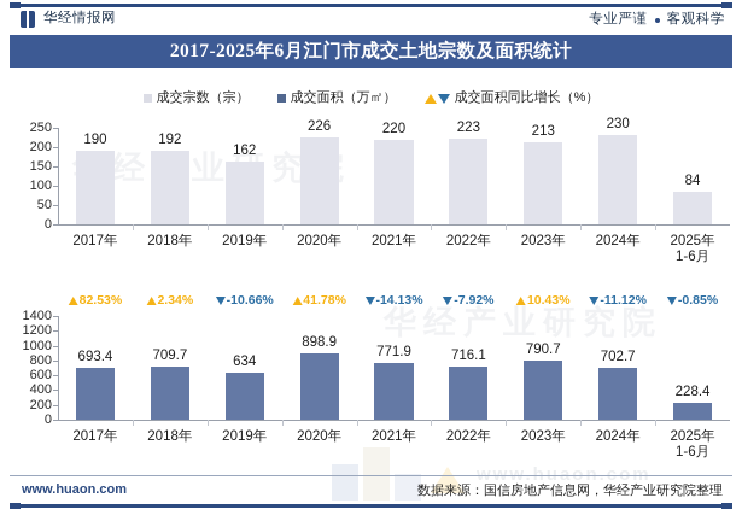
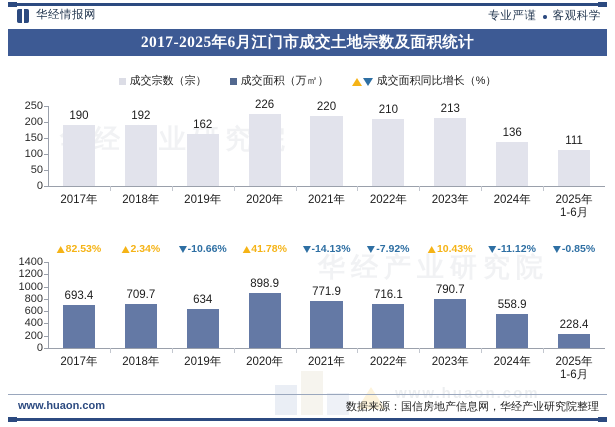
成交宗数（宗）/2022年: 223 -> 210
成交宗数（宗）/2024年: 230 -> 136
成交宗数（宗）/2025年 1-6月: 84 -> 111
成交面积（万㎡）/2024年: 702.7 -> 558.9
